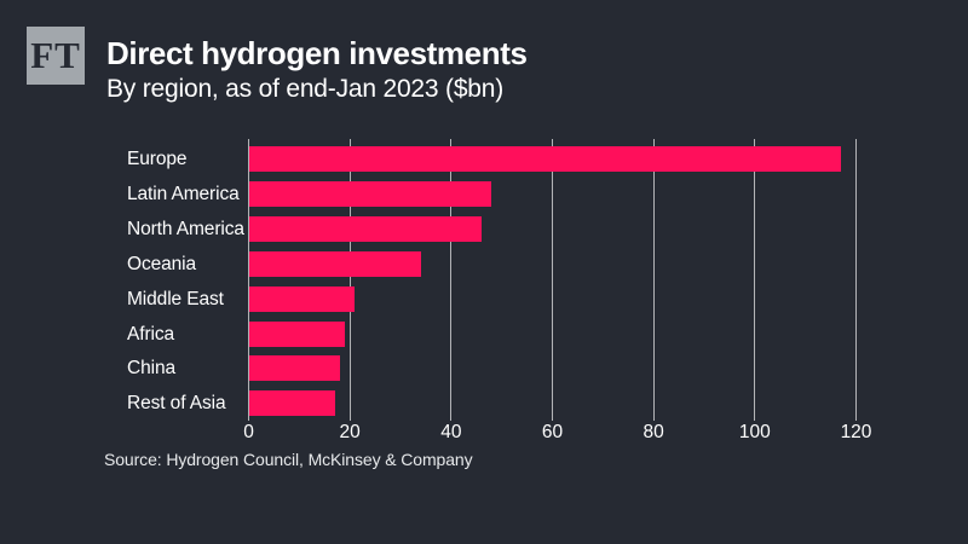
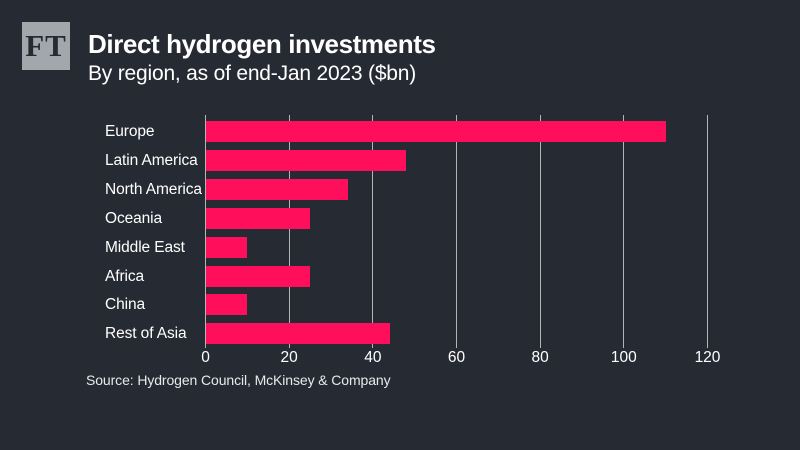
Europe: 117 -> 110
North America: 46 -> 34
Oceania: 34 -> 25
Middle East: 21 -> 10
Africa: 19 -> 25
China: 18 -> 10
Rest of Asia: 17 -> 44
